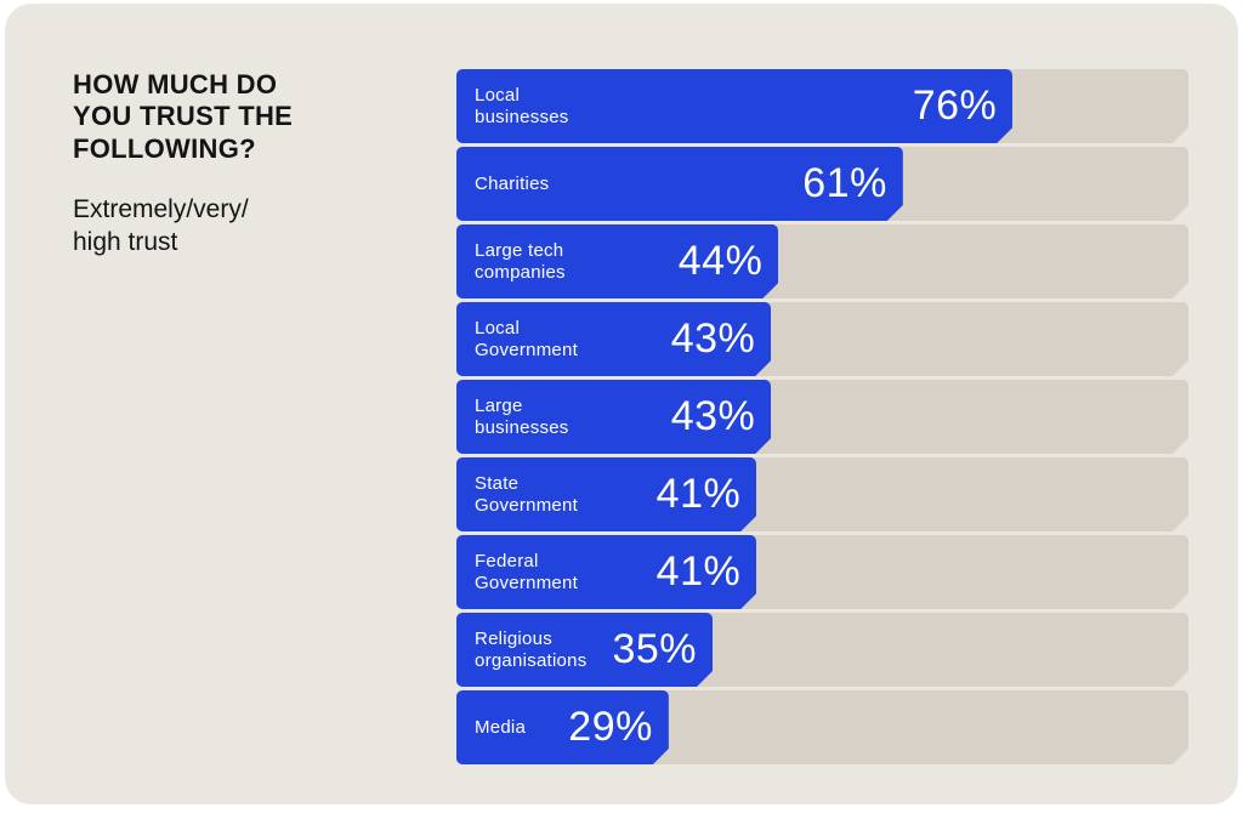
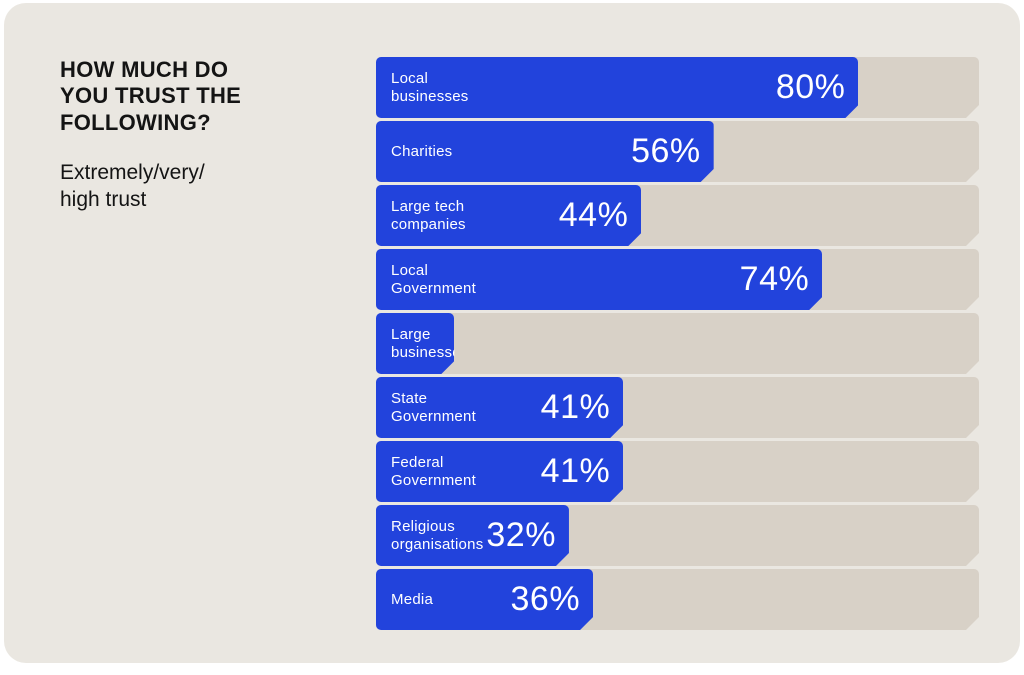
Local businesses: 76% -> 80%
Charities: 61% -> 56%
Local Government: 43% -> 74%
Large businesses: 43% -> 13%
Religious organisations: 35% -> 32%
Media: 29% -> 36%
